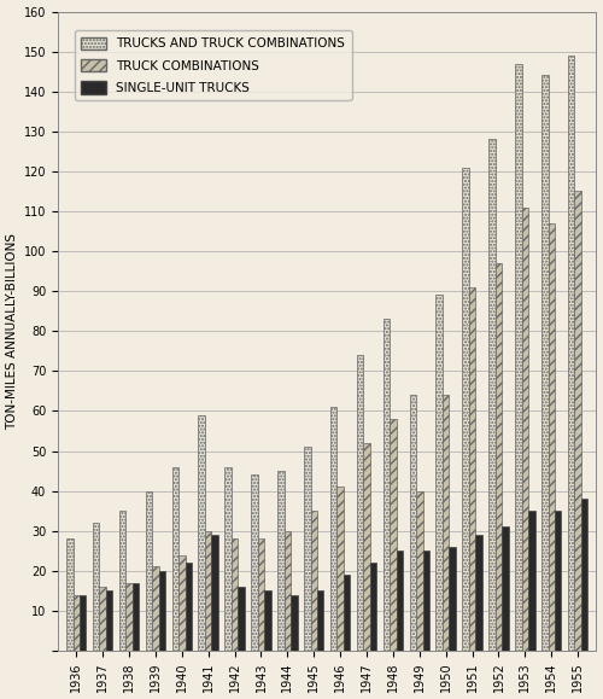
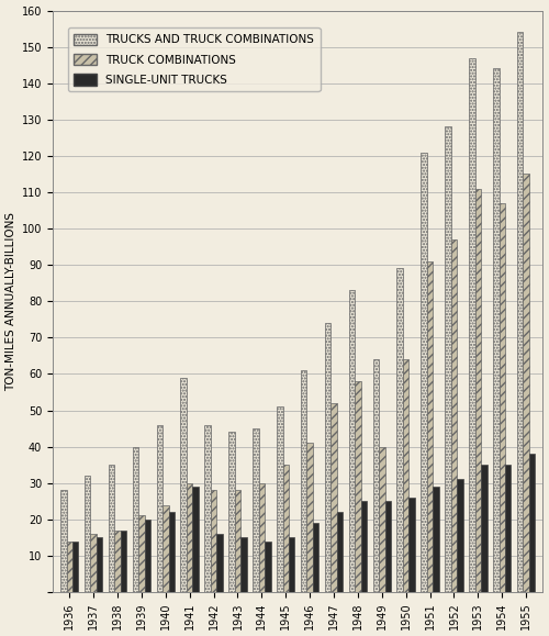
TRUCKS AND TRUCK COMBINATIONS/1955: 149 -> 154
